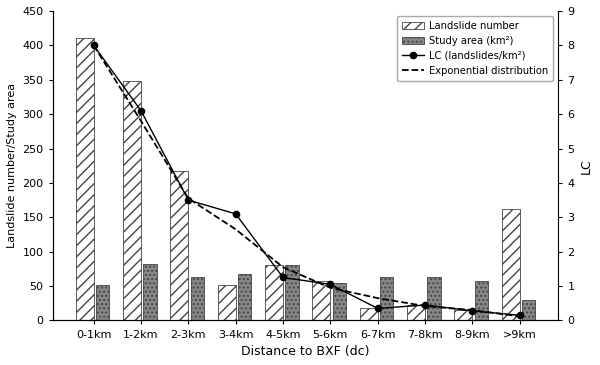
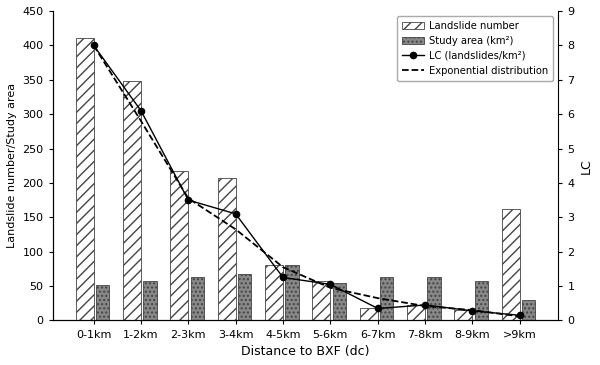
Study area (km²)/1-2km: 82 -> 57
Landslide number/3-4km: 52 -> 207
